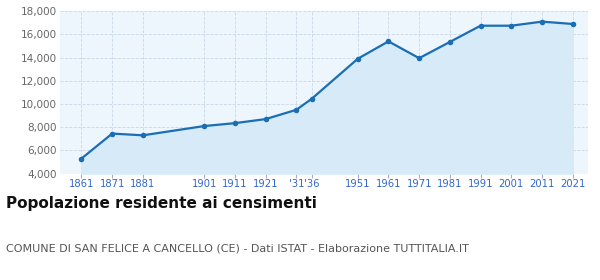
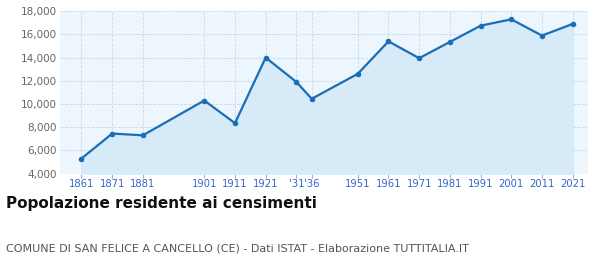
1901: 8,100 -> 10,300
1921: 8,700 -> 14,000
'31: 9,500 -> 11,900
1951: 13,900 -> 12,600
2001: 16,800 -> 17,300
2011: 17,100 -> 15,900
